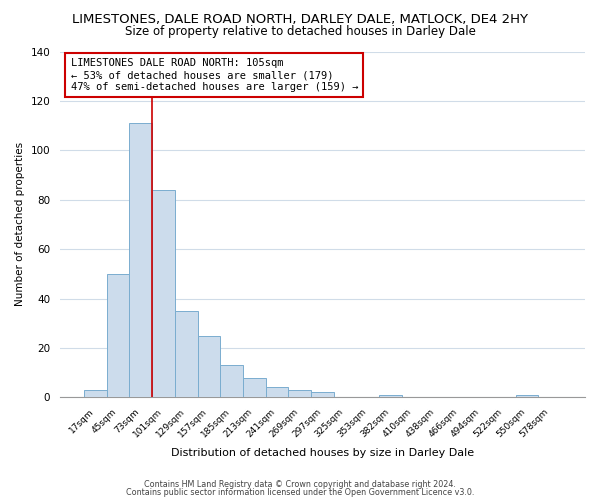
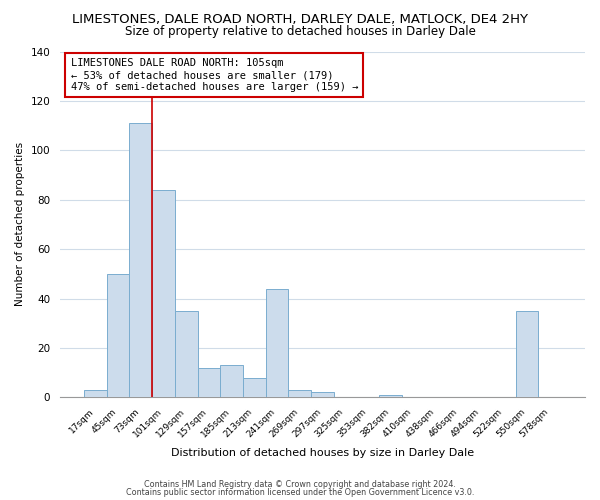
157sqm: 25 -> 12
241sqm: 4 -> 44
550sqm: 1 -> 35
